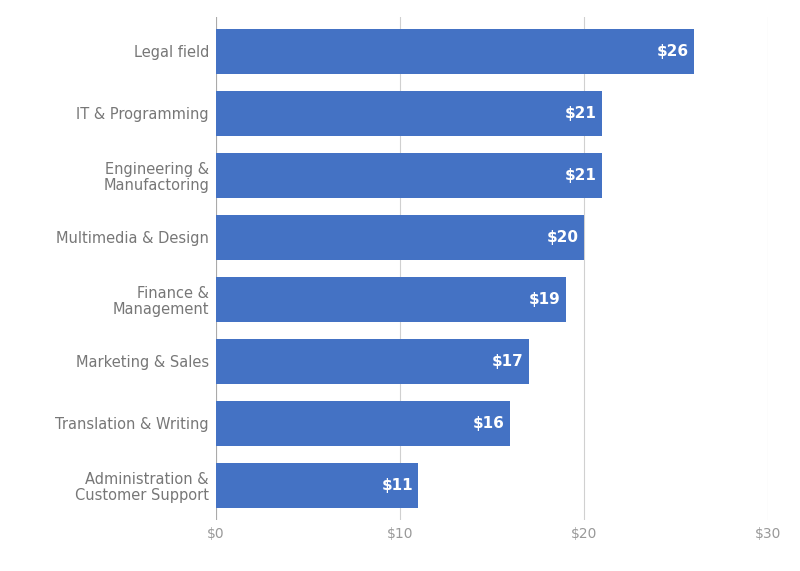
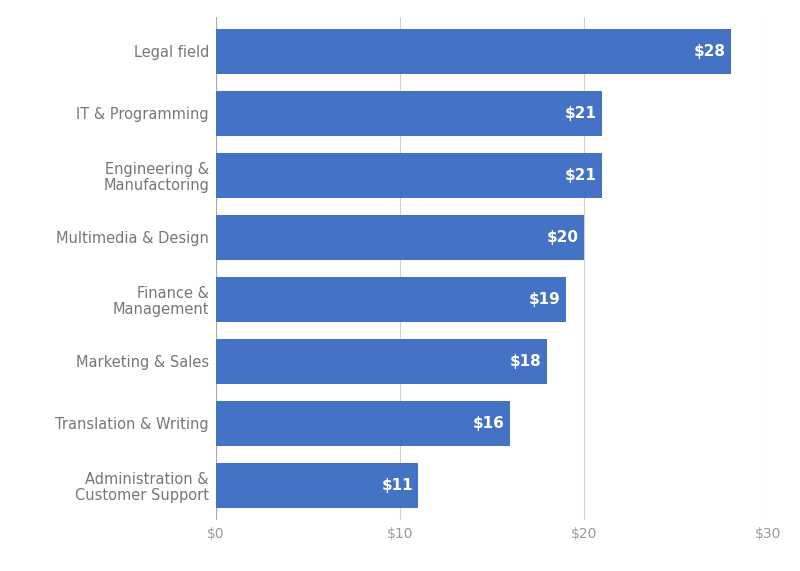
Legal field: $26 -> $28
Marketing & Sales: $17 -> $18
